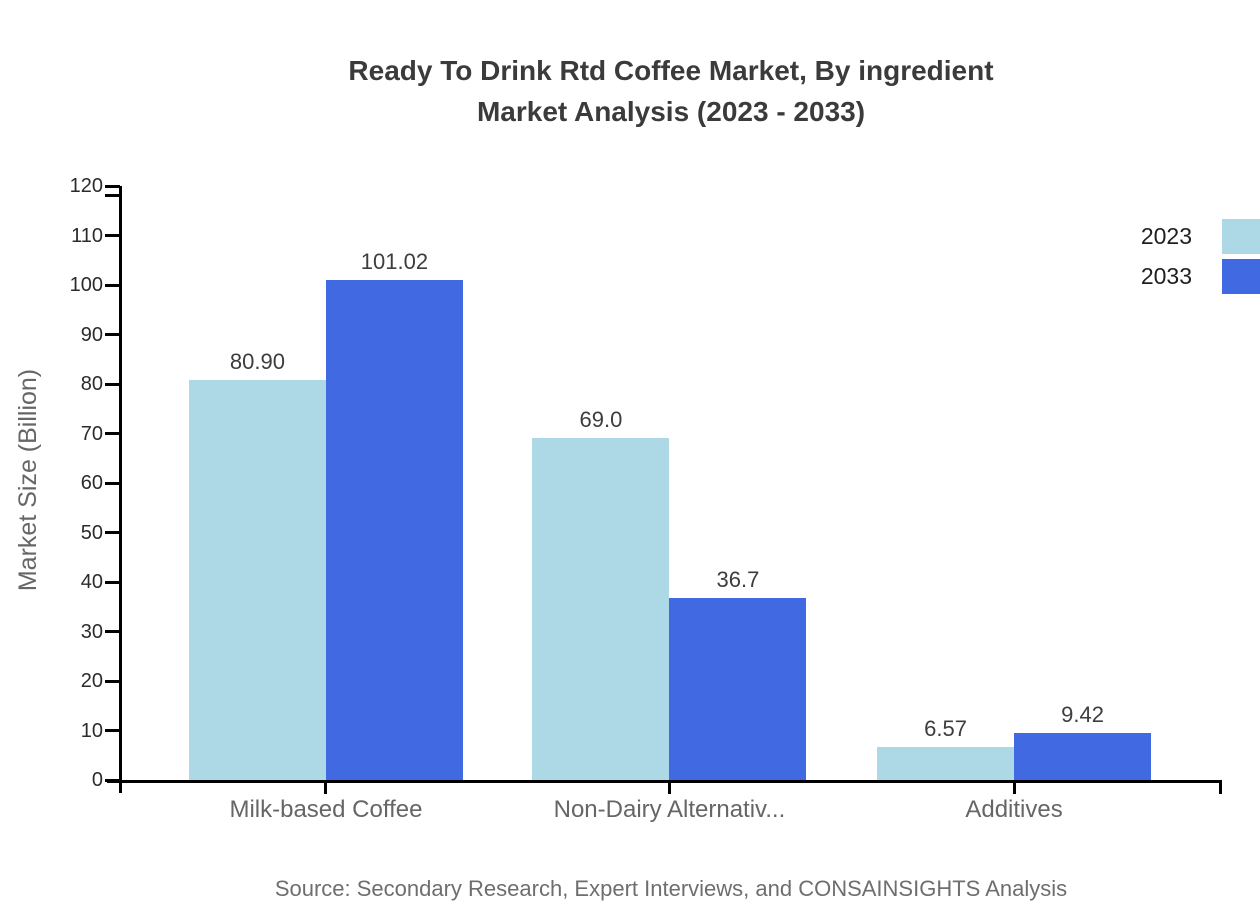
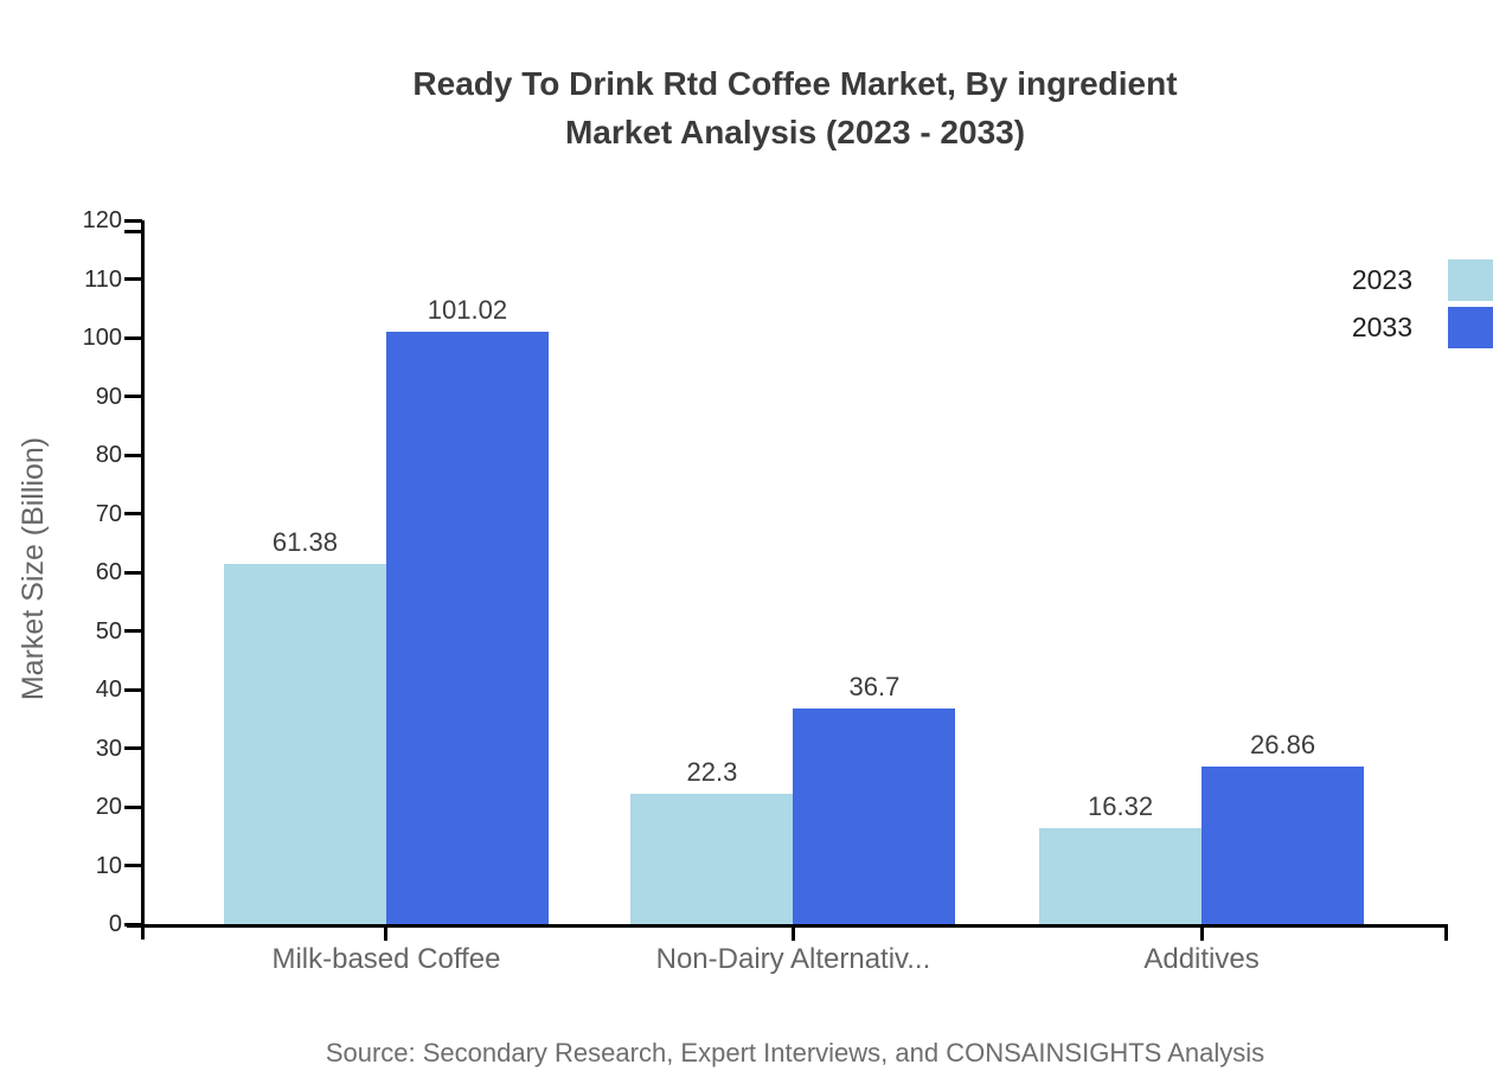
2023/Milk-based Coffee: 80.90 -> 61.38
2023/Non-Dairy Alternativ...: 69.0 -> 22.3
2023/Additives: 6.57 -> 16.32
2033/Additives: 9.42 -> 26.86
